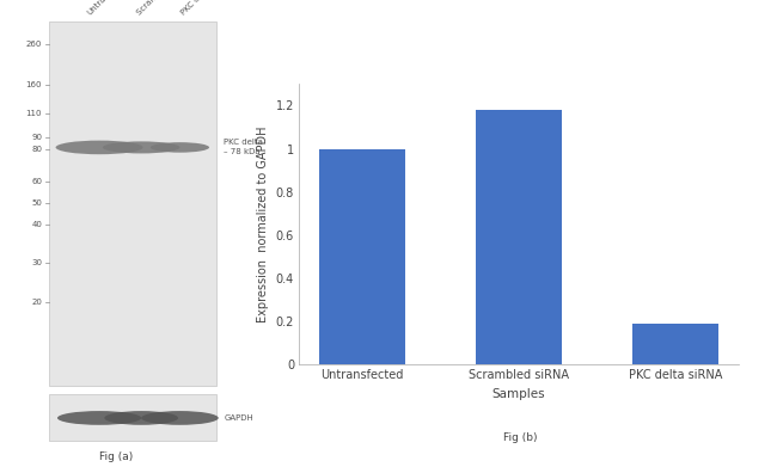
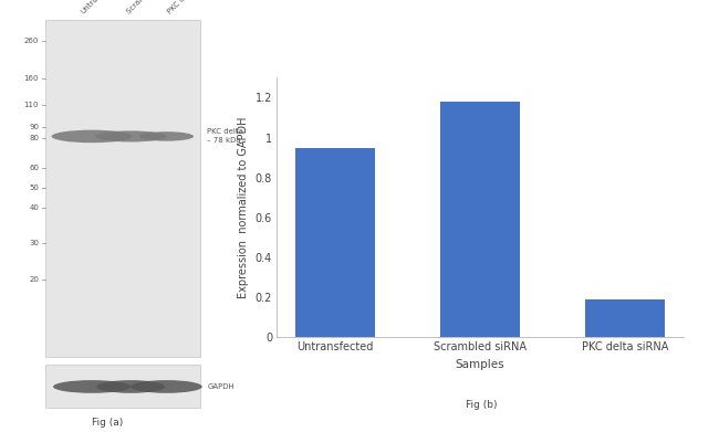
Untransfected: 1.00 -> 0.95
